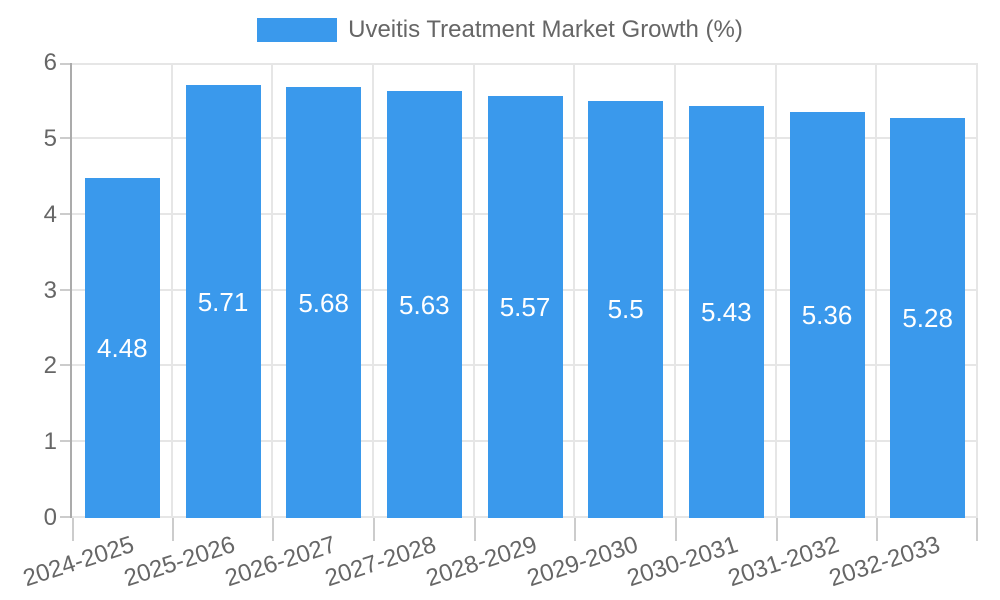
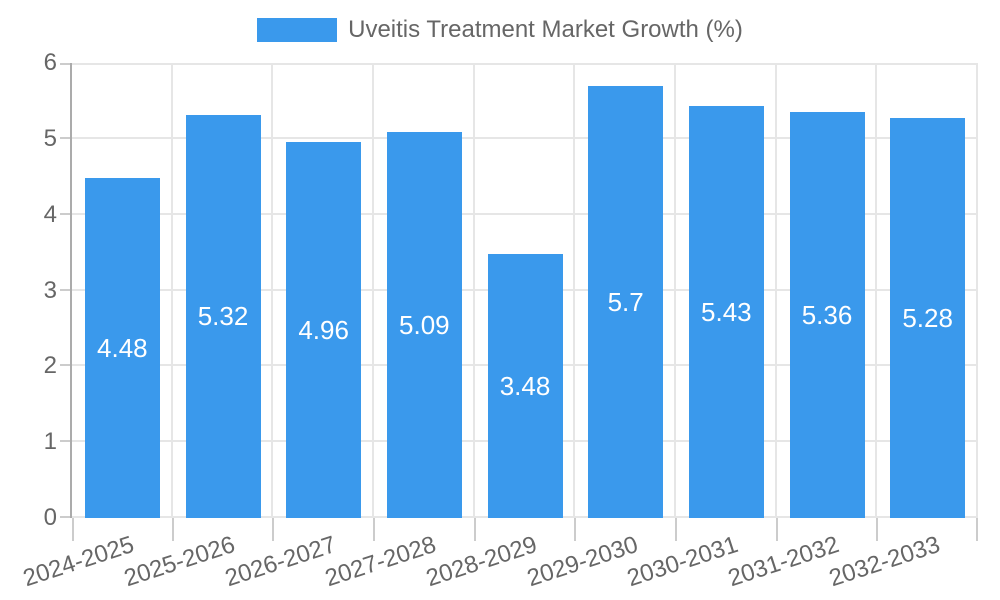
2025-2026: 5.71 -> 5.32
2026-2027: 5.68 -> 4.96
2027-2028: 5.63 -> 5.09
2028-2029: 5.57 -> 3.48
2029-2030: 5.5 -> 5.7
